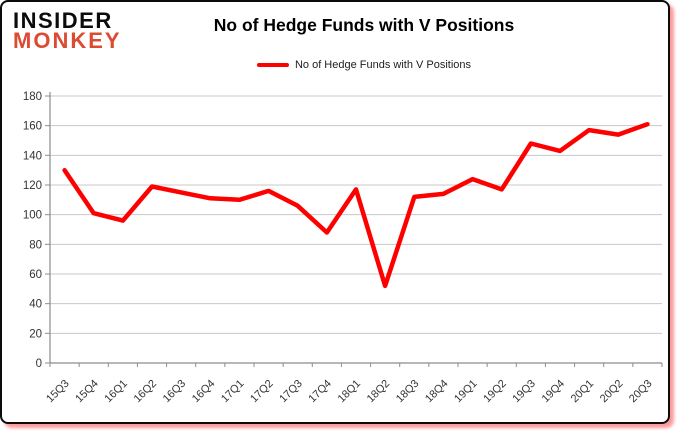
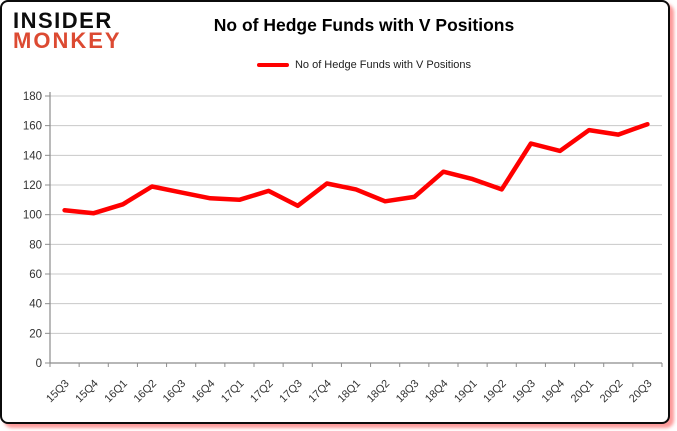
15Q3: 130 -> 103
16Q1: 96 -> 107
17Q4: 88 -> 121
18Q2: 52 -> 109
18Q4: 114 -> 129
